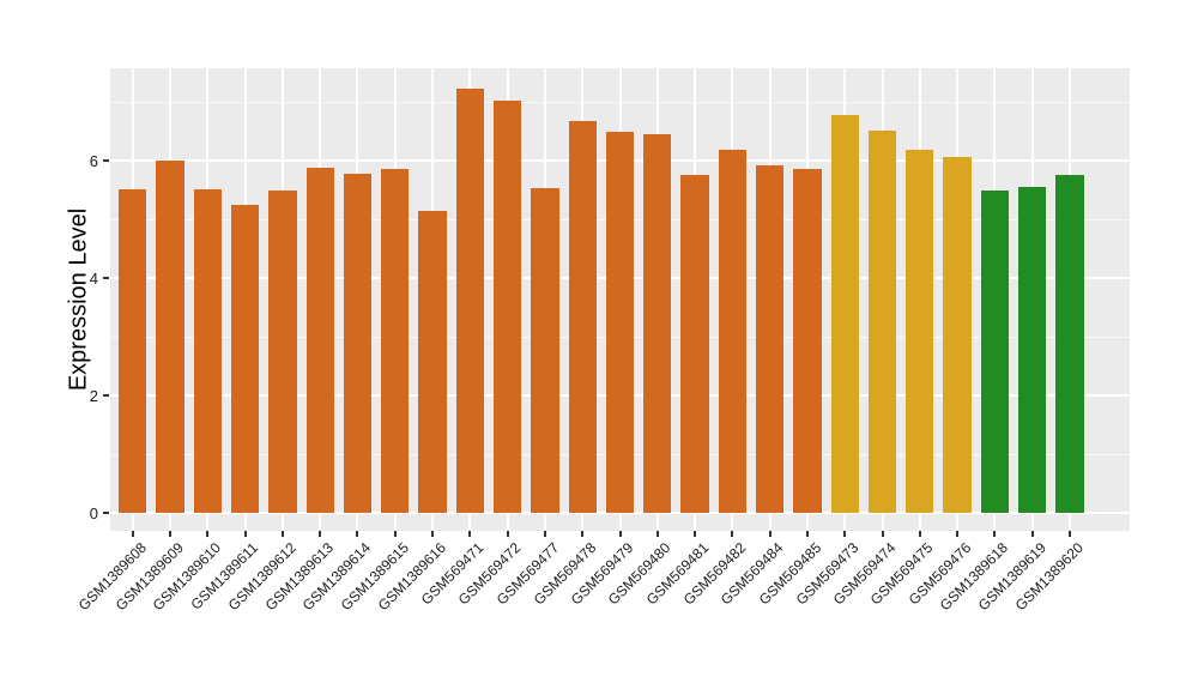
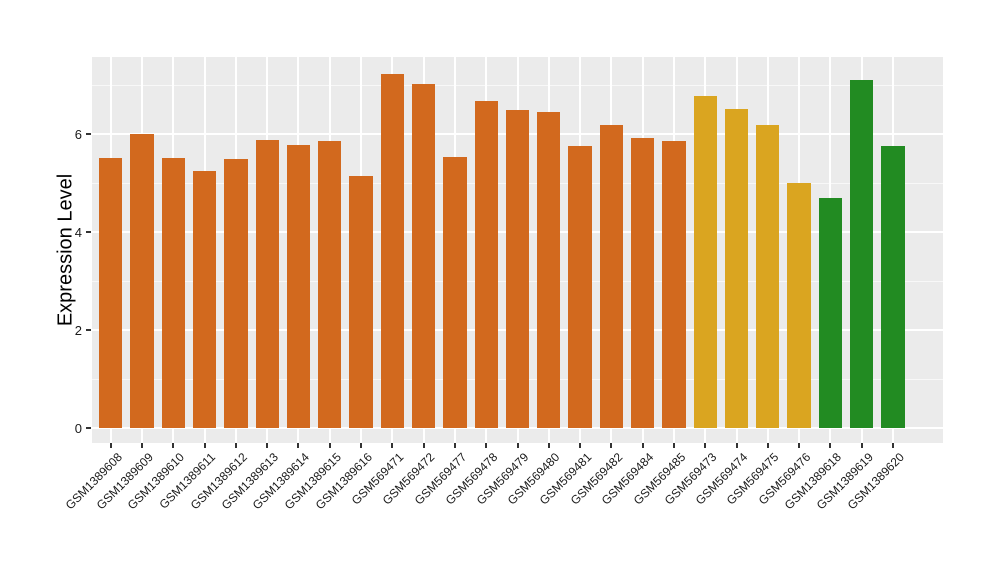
GSM569476: 6.1 -> 5.0
GSM1389618: 5.5 -> 4.7
GSM1389619: 5.5 -> 7.1
